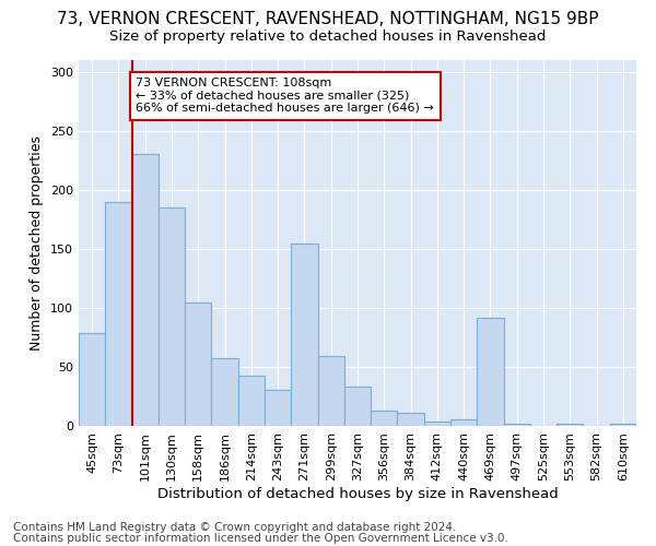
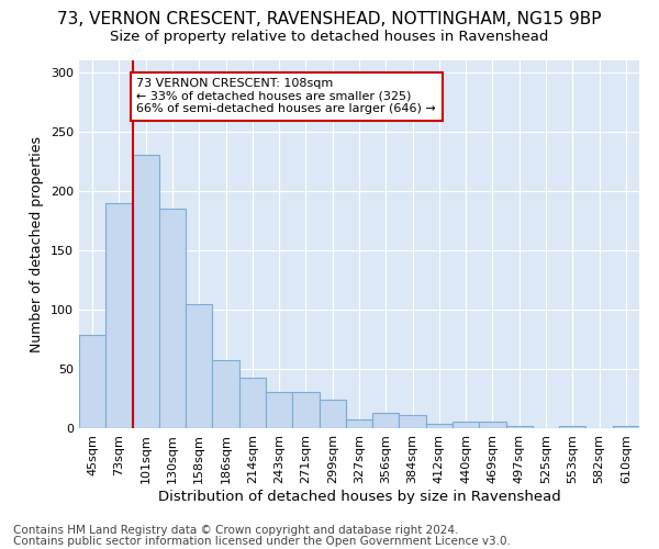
271sqm: 155 -> 31
299sqm: 59 -> 24
327sqm: 33 -> 7
469sqm: 92 -> 6
